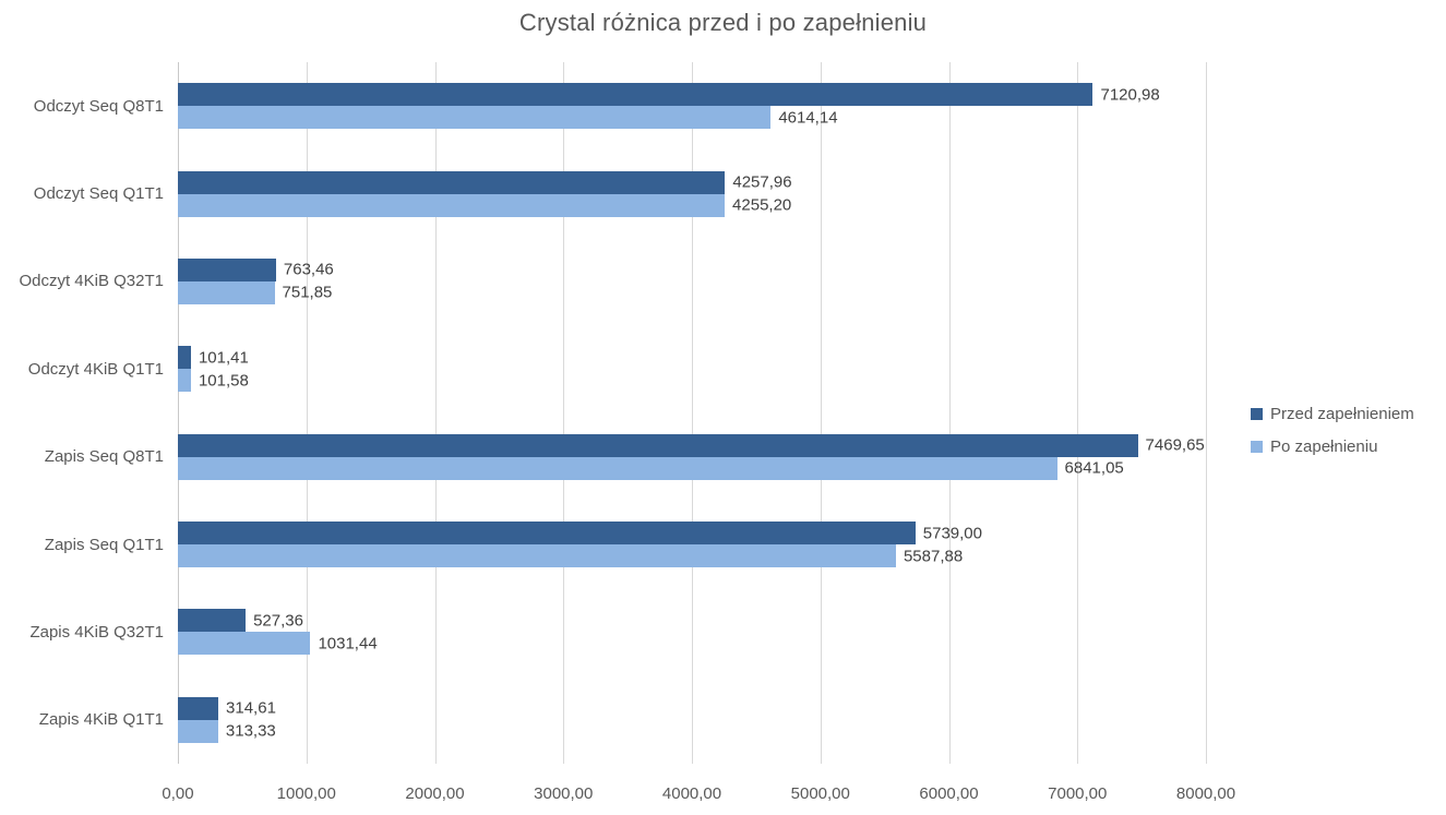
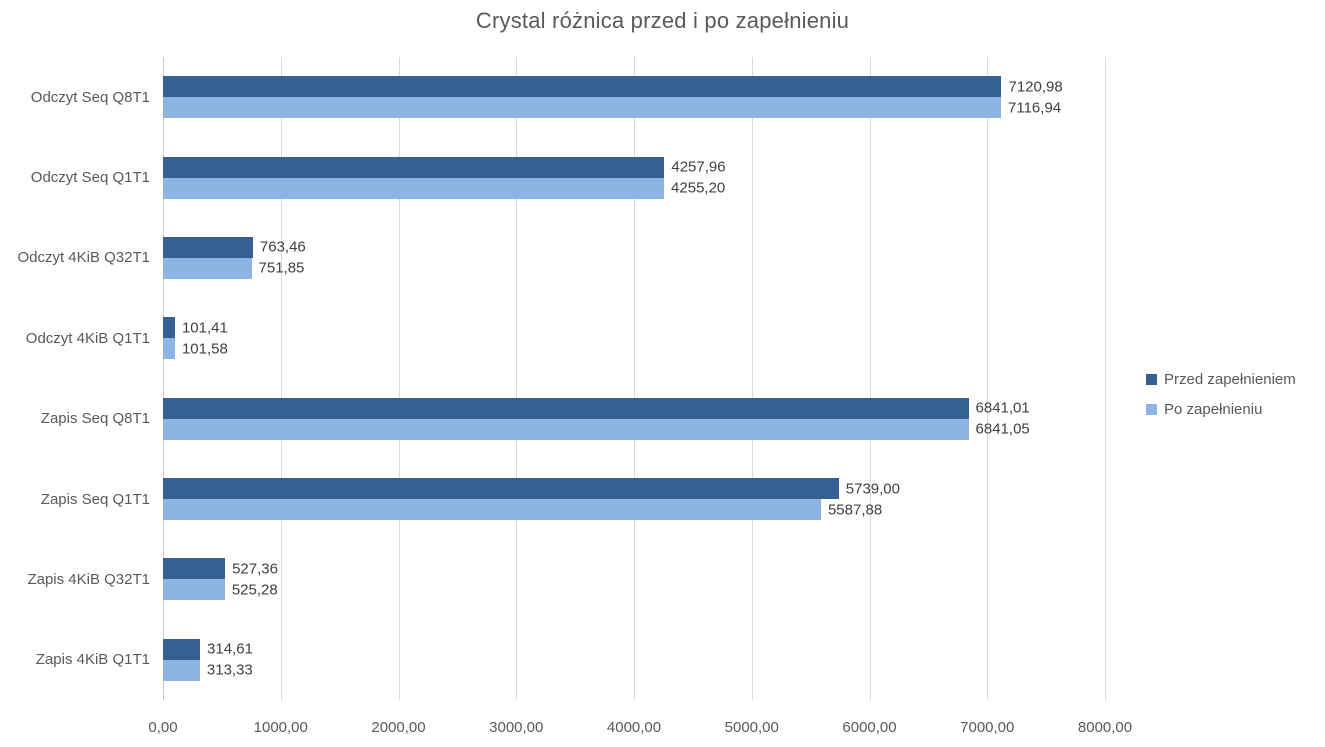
Po zapełnieniu/Odczyt Seq Q8T1: 4614,14 -> 7116,94
Przed zapełnieniem/Zapis Seq Q8T1: 7469,65 -> 6841,01
Po zapełnieniu/Zapis 4KiB Q32T1: 1031,44 -> 525,28
